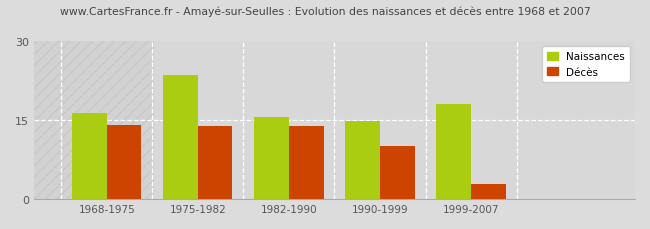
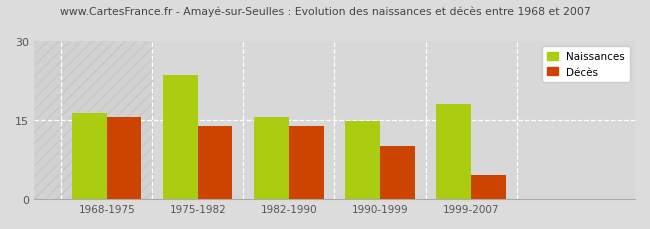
Décès/1968-1975: 14.0 -> 15.5
Décès/1999-2007: 2.8 -> 4.5
